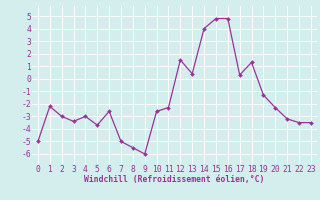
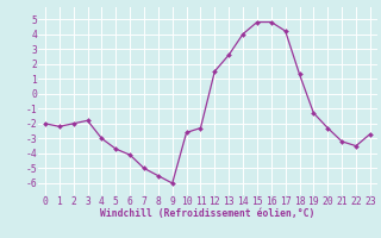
0: -5.0 -> -2.0
2: -3.0 -> -2.0
3: -3.4 -> -1.8
6: -2.6 -> -4.1
13: 0.4 -> 2.6
17: 0.3 -> 4.2
23: -3.5 -> -2.7
